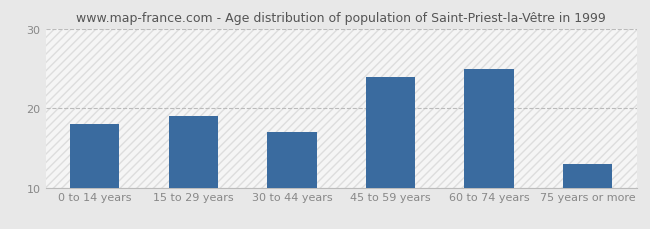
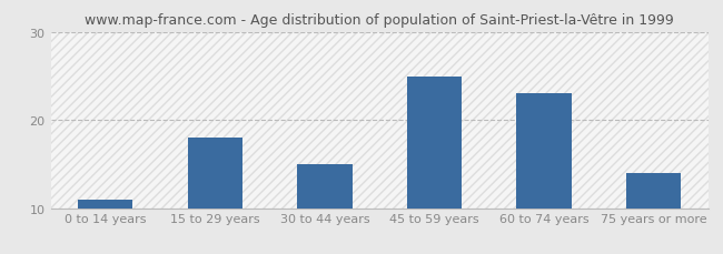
0 to 14 years: 18 -> 11
15 to 29 years: 19 -> 18
30 to 44 years: 17 -> 15
45 to 59 years: 24 -> 25
60 to 74 years: 25 -> 23
75 years or more: 13 -> 14
